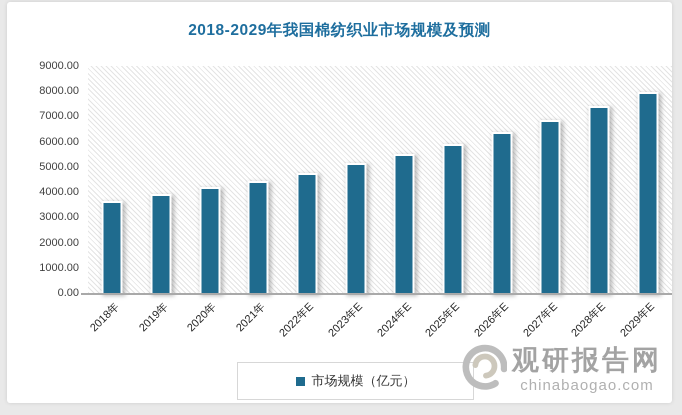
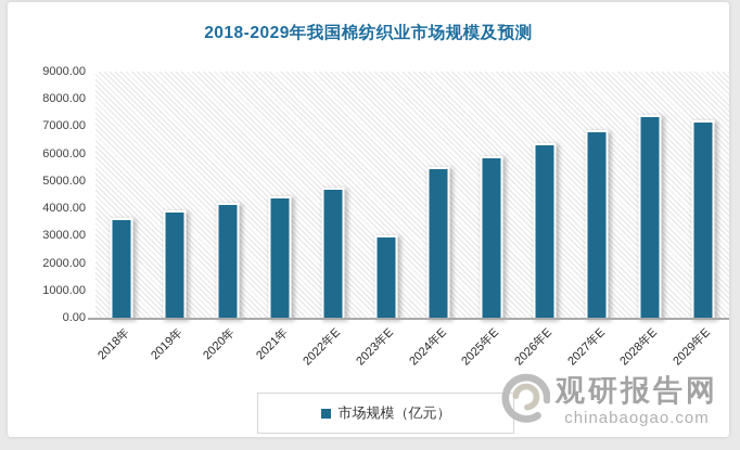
2023年E: 5100 -> 3000
2029年E: 8000 -> 7200
